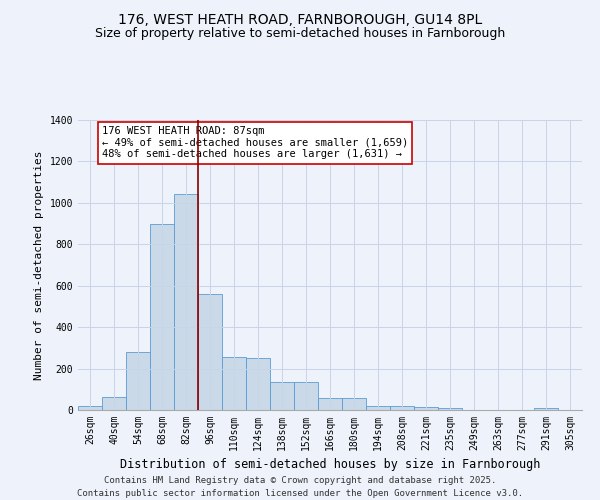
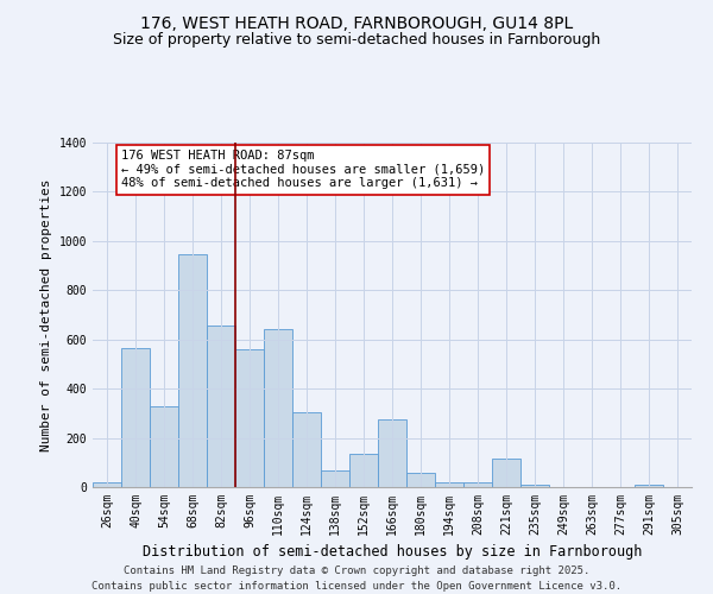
40sqm: 65 -> 565
54sqm: 280 -> 330
68sqm: 900 -> 945
82sqm: 1045 -> 655
110sqm: 255 -> 640
124sqm: 250 -> 305
138sqm: 135 -> 70
166sqm: 60 -> 275
221sqm: 15 -> 115
